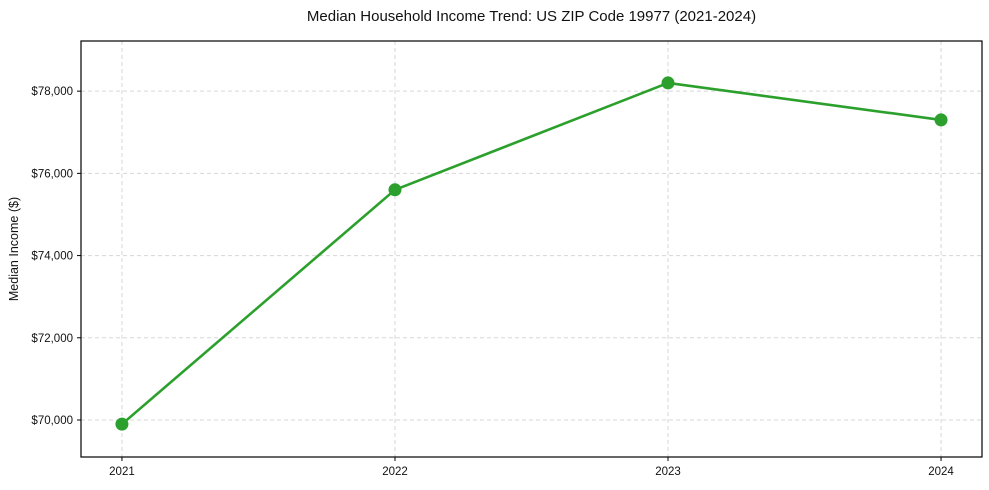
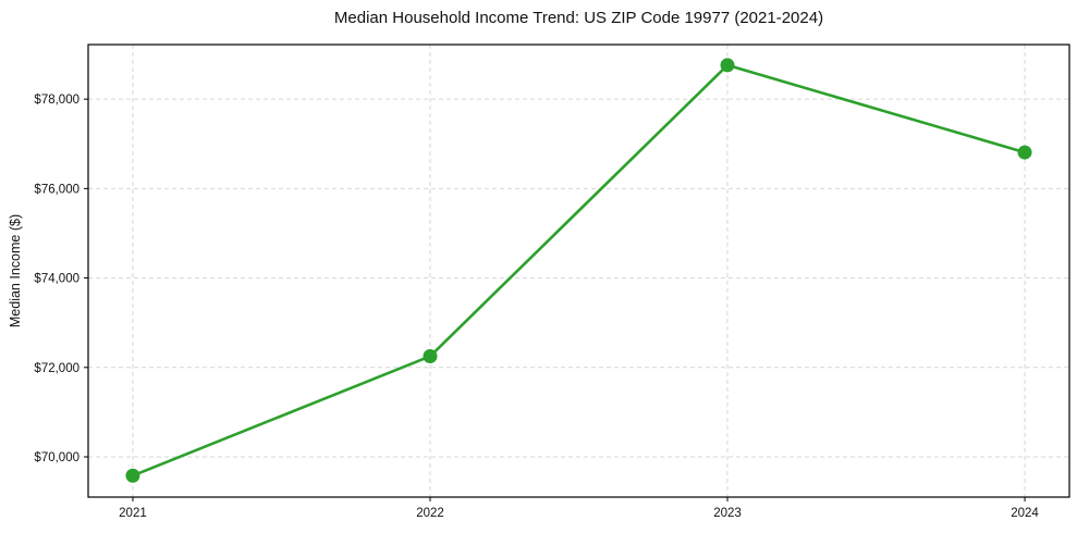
2021: $69900 -> $69600
2022: $75600 -> $72200
2023: $78200 -> $78800
2024: $77300 -> $76800
